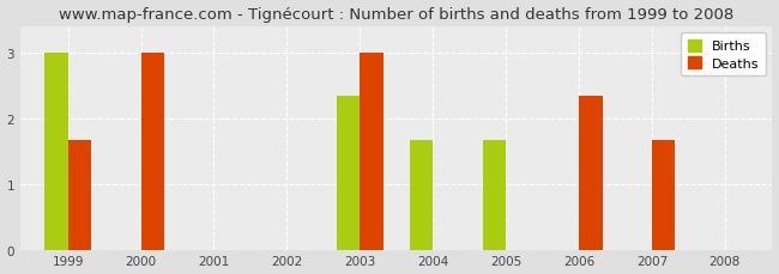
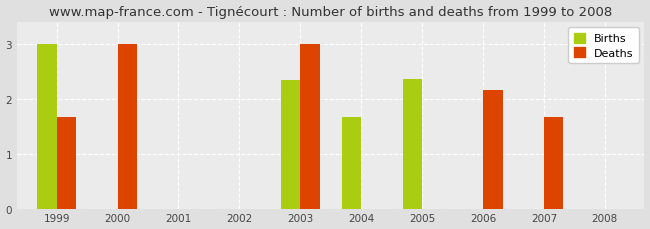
Births/2005: 1.67 -> 2.36
Deaths/2006: 2.33 -> 2.16
